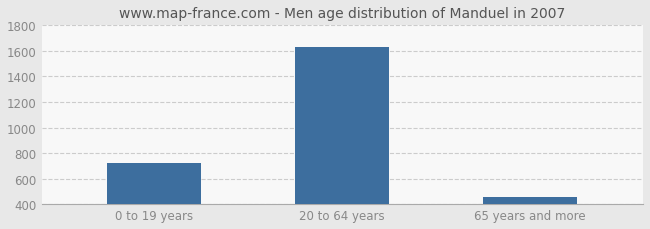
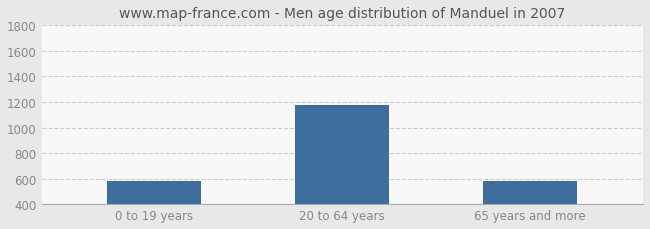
0 to 19 years: 720 -> 580
20 to 64 years: 1630 -> 1180
65 years and more: 460 -> 580
